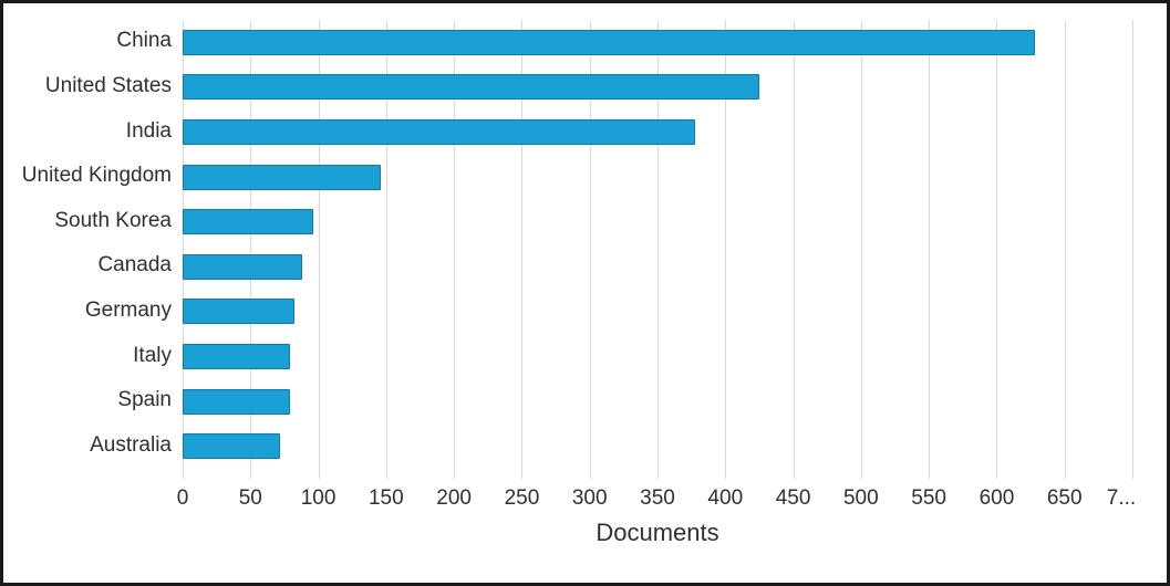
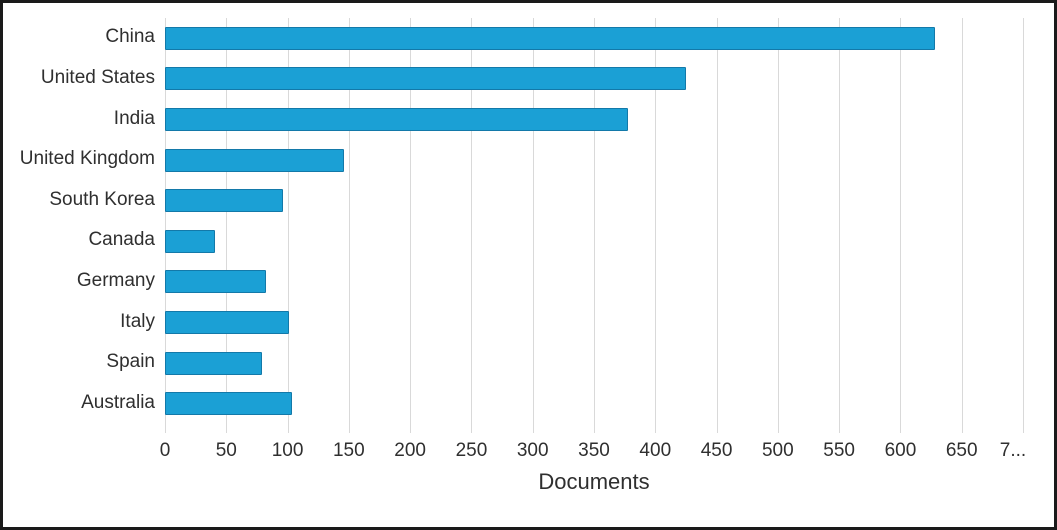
Canada: 88 -> 41
Italy: 79 -> 101
Australia: 72 -> 104
